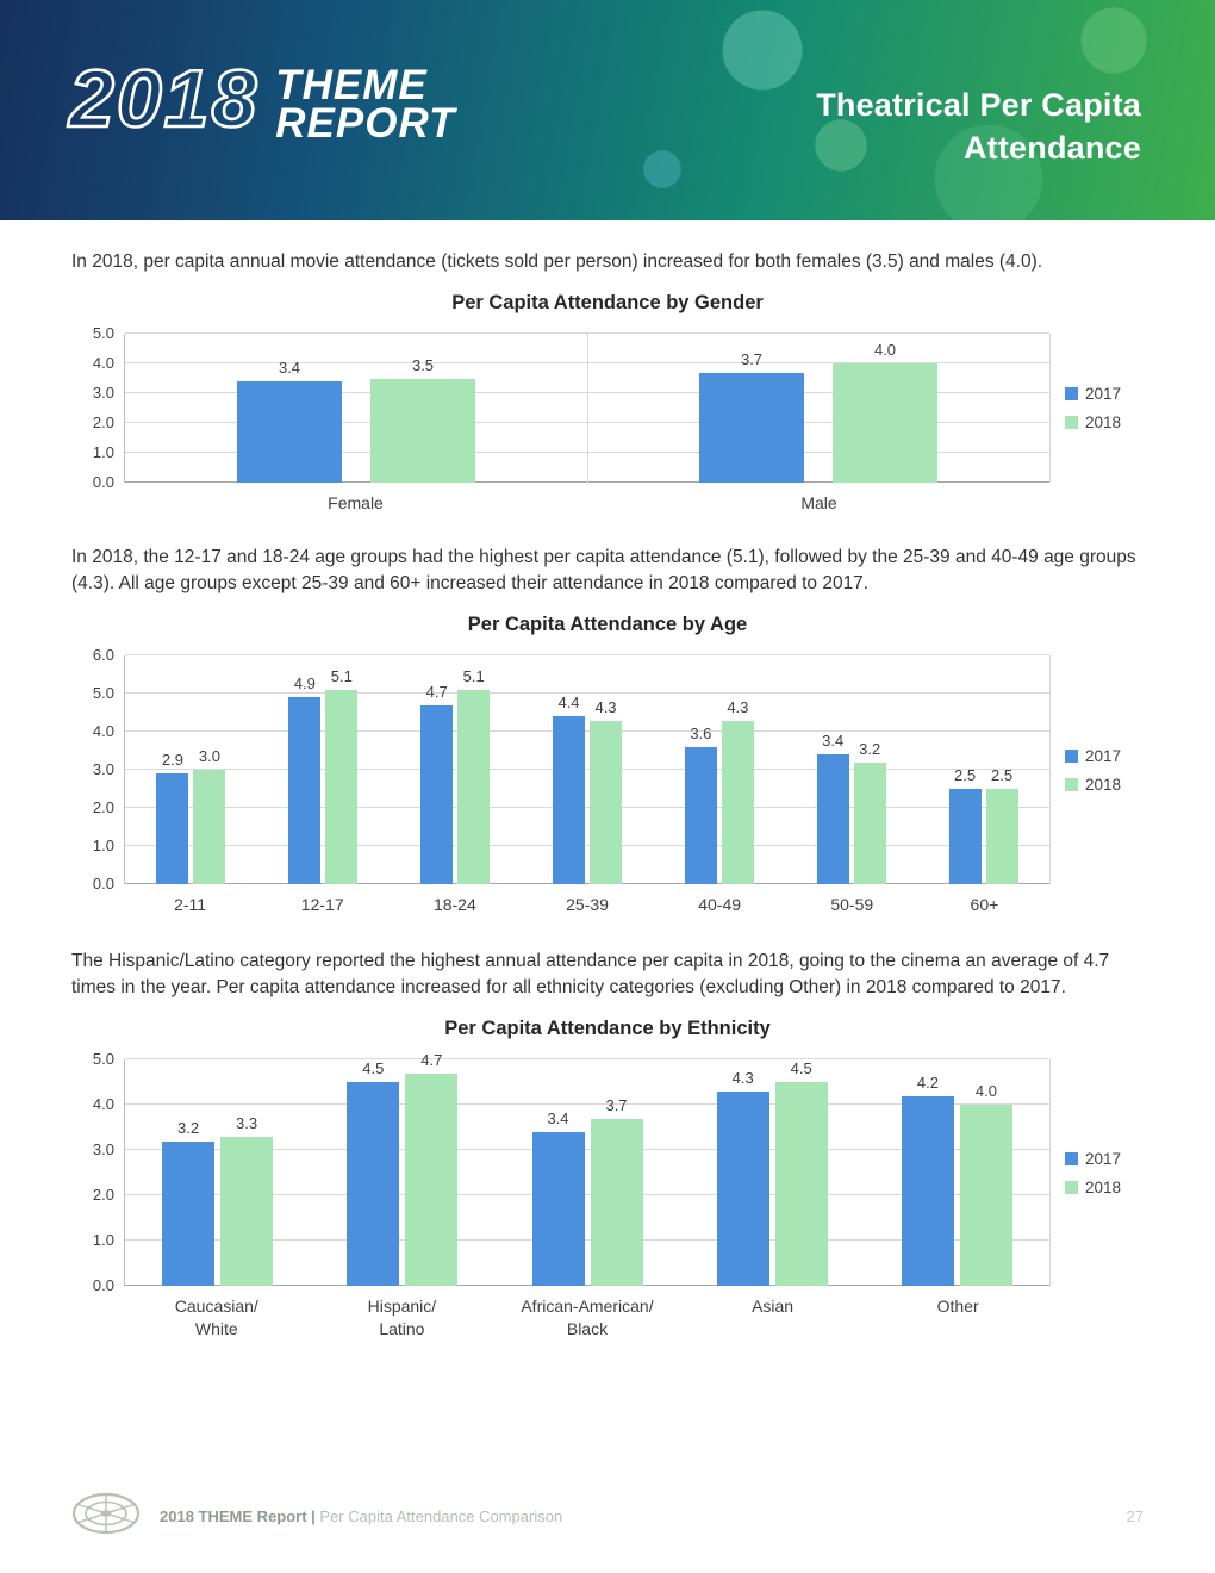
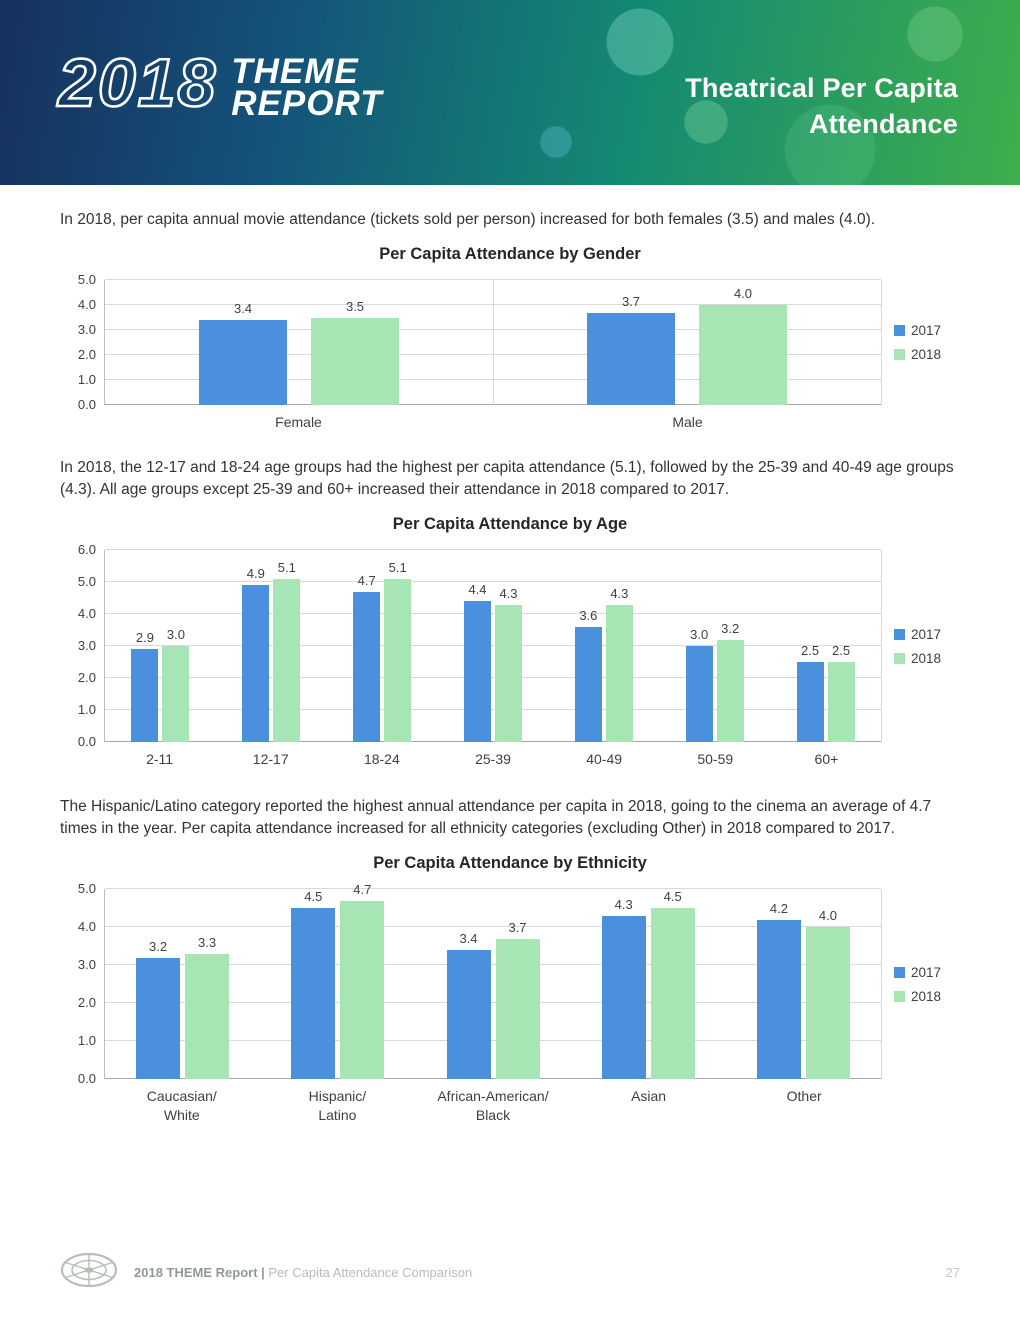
Per Capita Attendance by Age/2017/50-59: 3.4 -> 3.0
